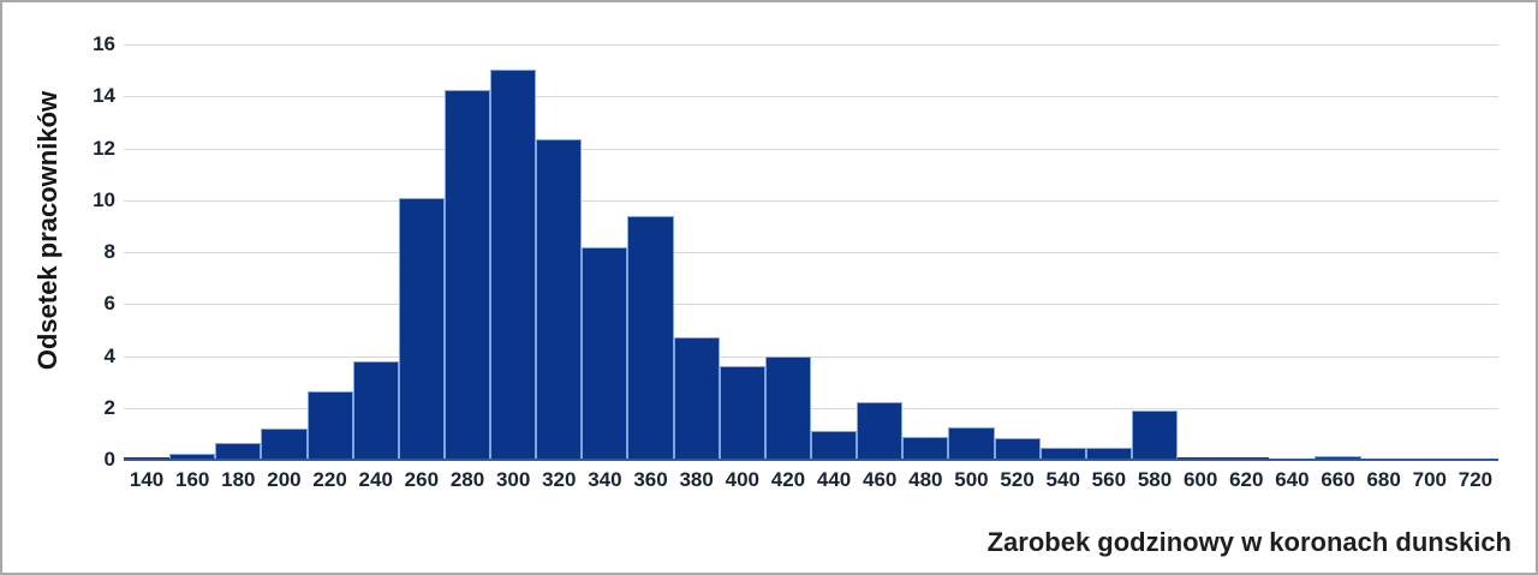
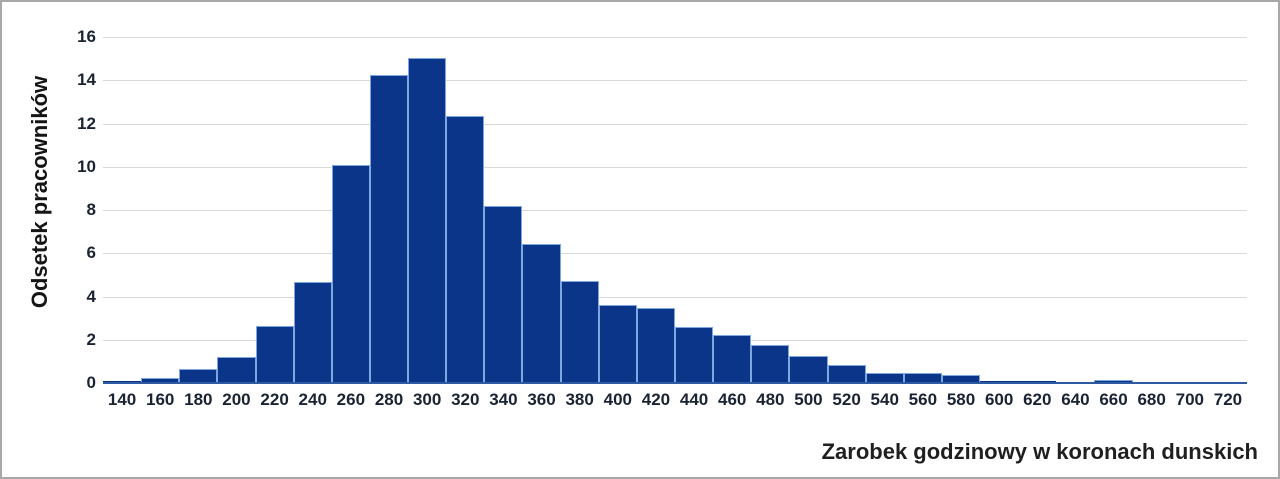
240: 3.8 -> 4.7
360: 9.4 -> 6.5
420: 4.0 -> 3.5
440: 1.1 -> 2.6
480: 0.9 -> 1.8
580: 1.9 -> 0.3
